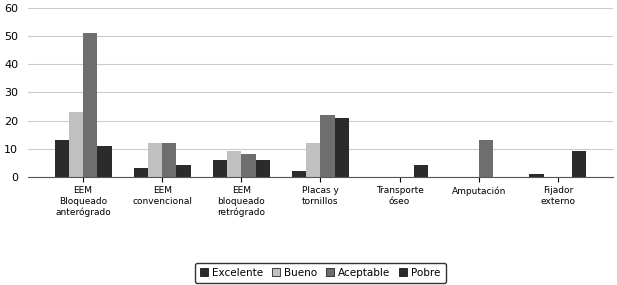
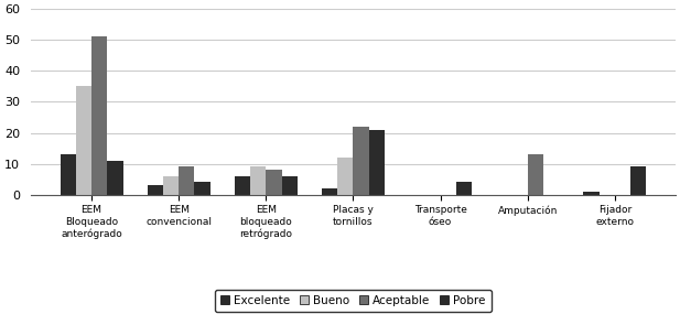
Bueno/EEM Bloqueado anterógrado: 23 -> 35
Bueno/EEM convencional: 12 -> 6
Aceptable/EEM convencional: 12 -> 9
